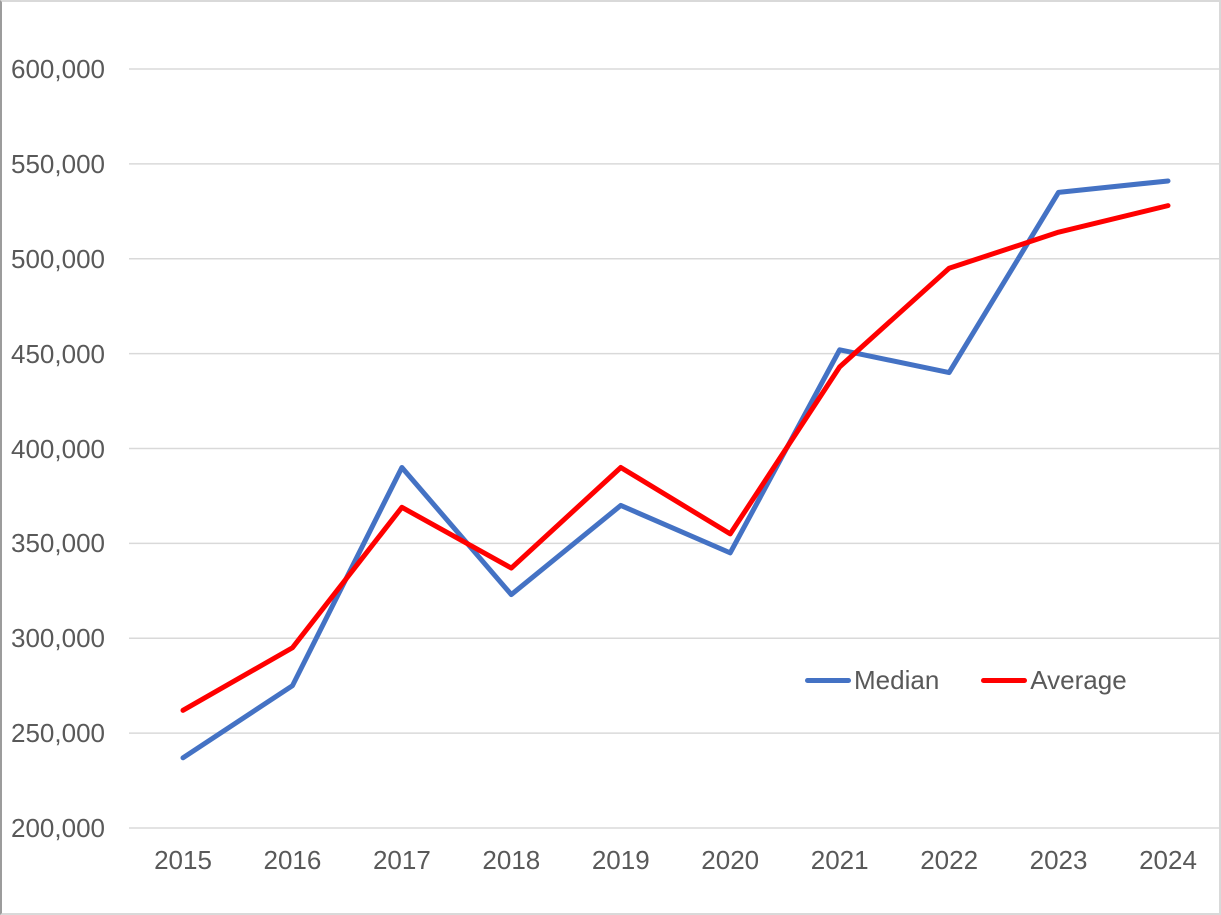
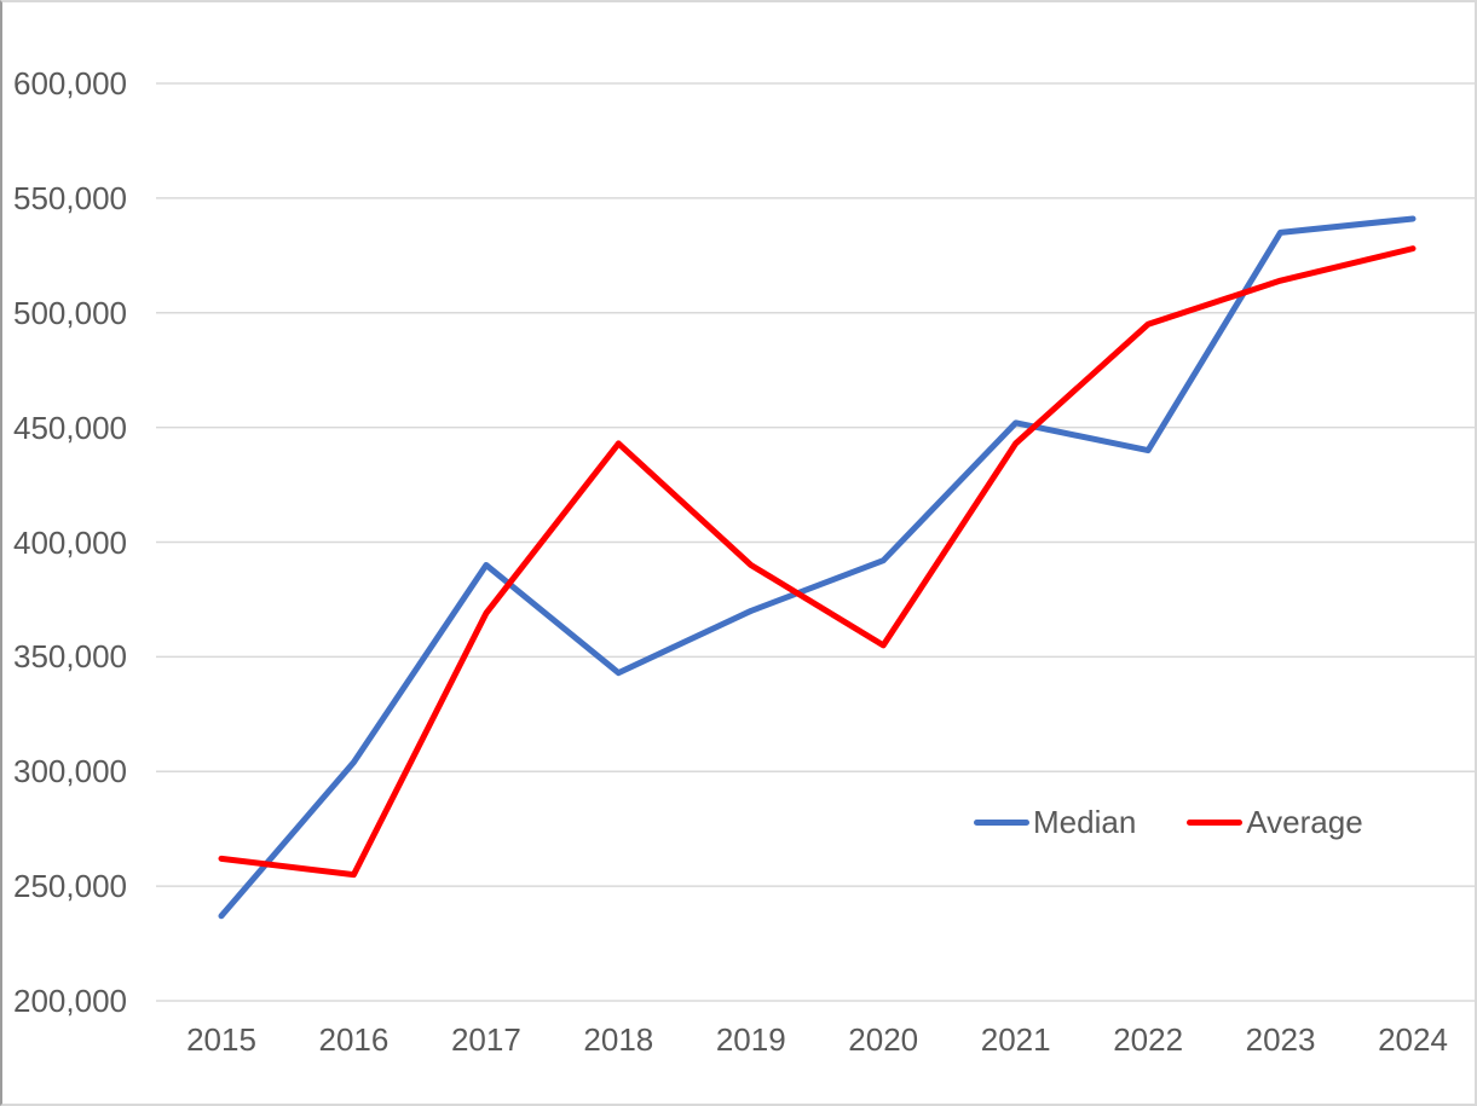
Median/2016: 275000 -> 304000
Average/2016: 295000 -> 255000
Median/2018: 323000 -> 343000
Average/2018: 337000 -> 443000
Median/2020: 345000 -> 392000
